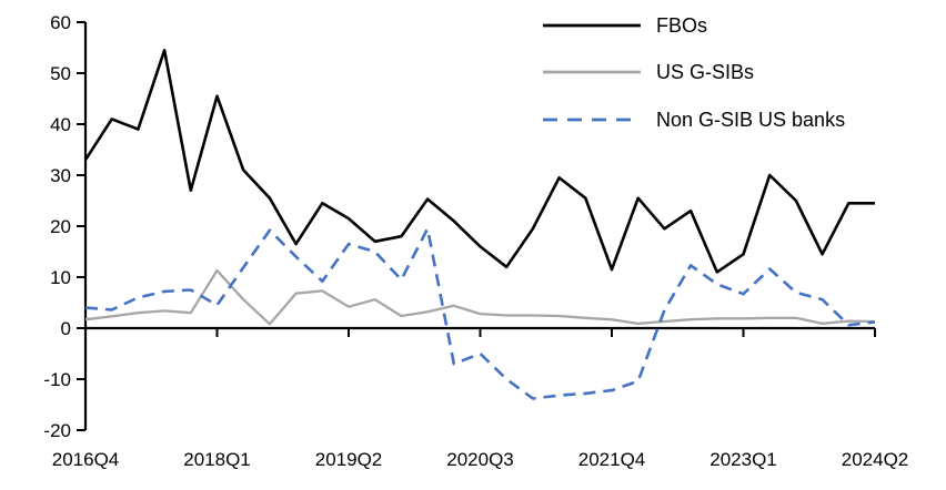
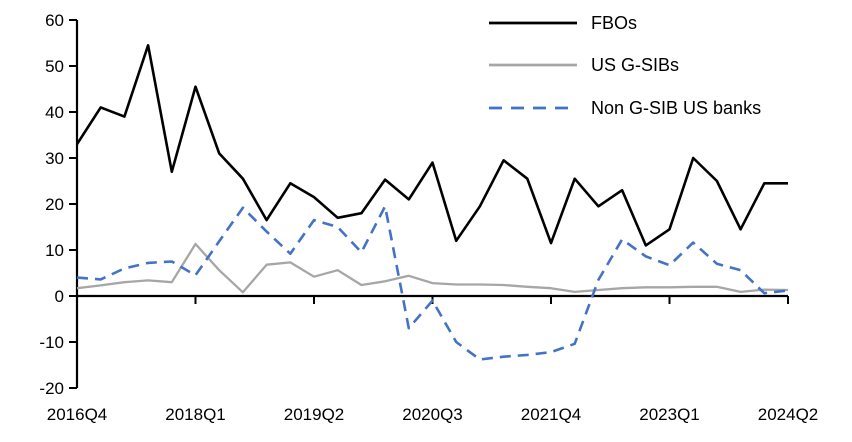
FBOs/2020Q3: 16 -> 29
Non G-SIB US banks/2020Q3: -5 -> -1
